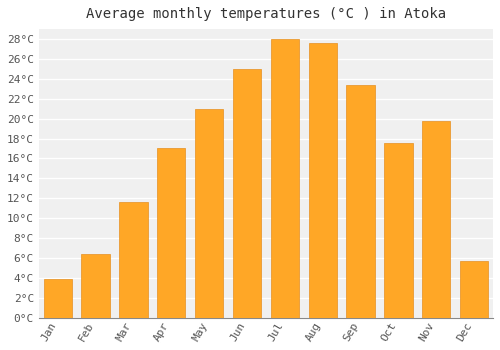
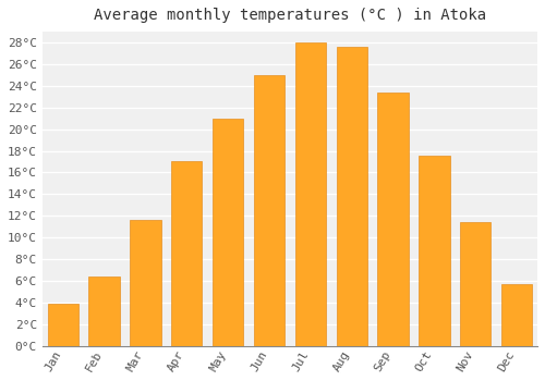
Nov: 19.8°C -> 11.4°C
